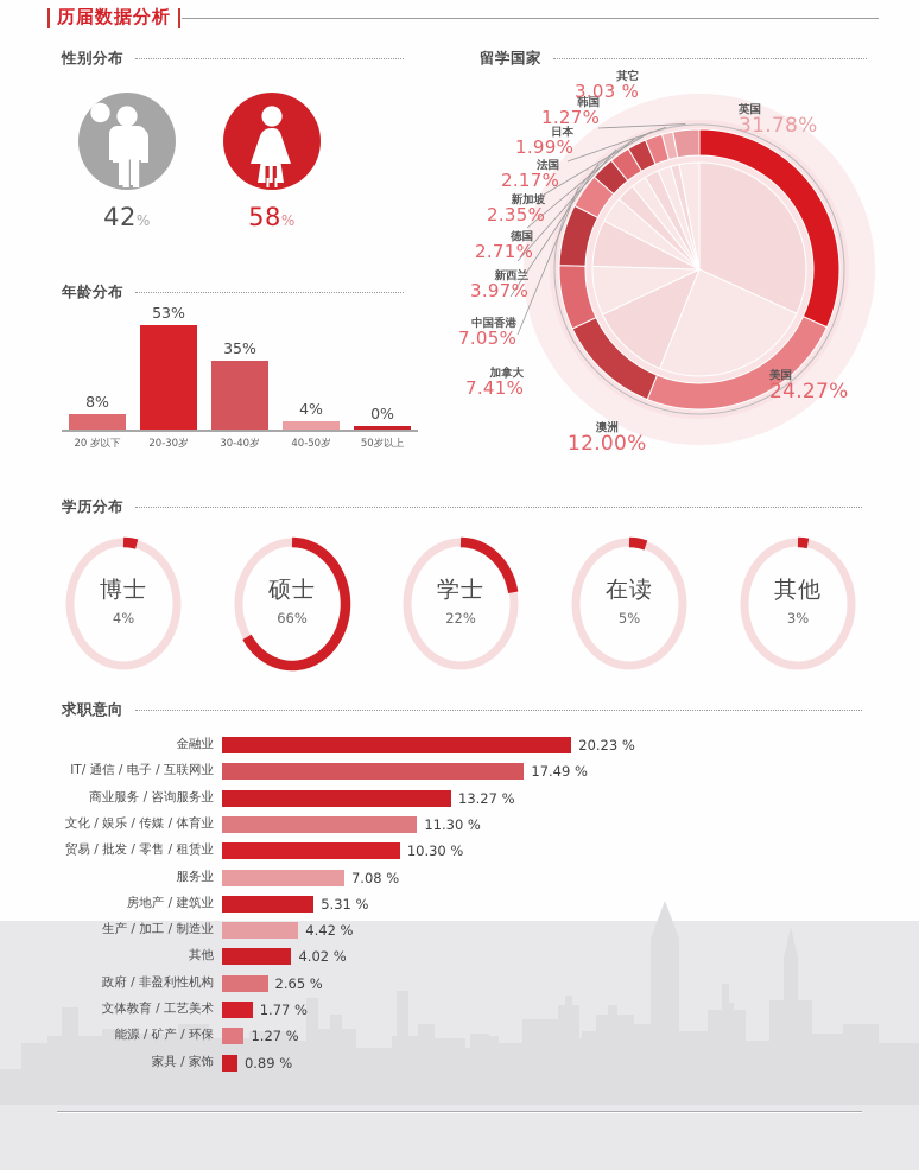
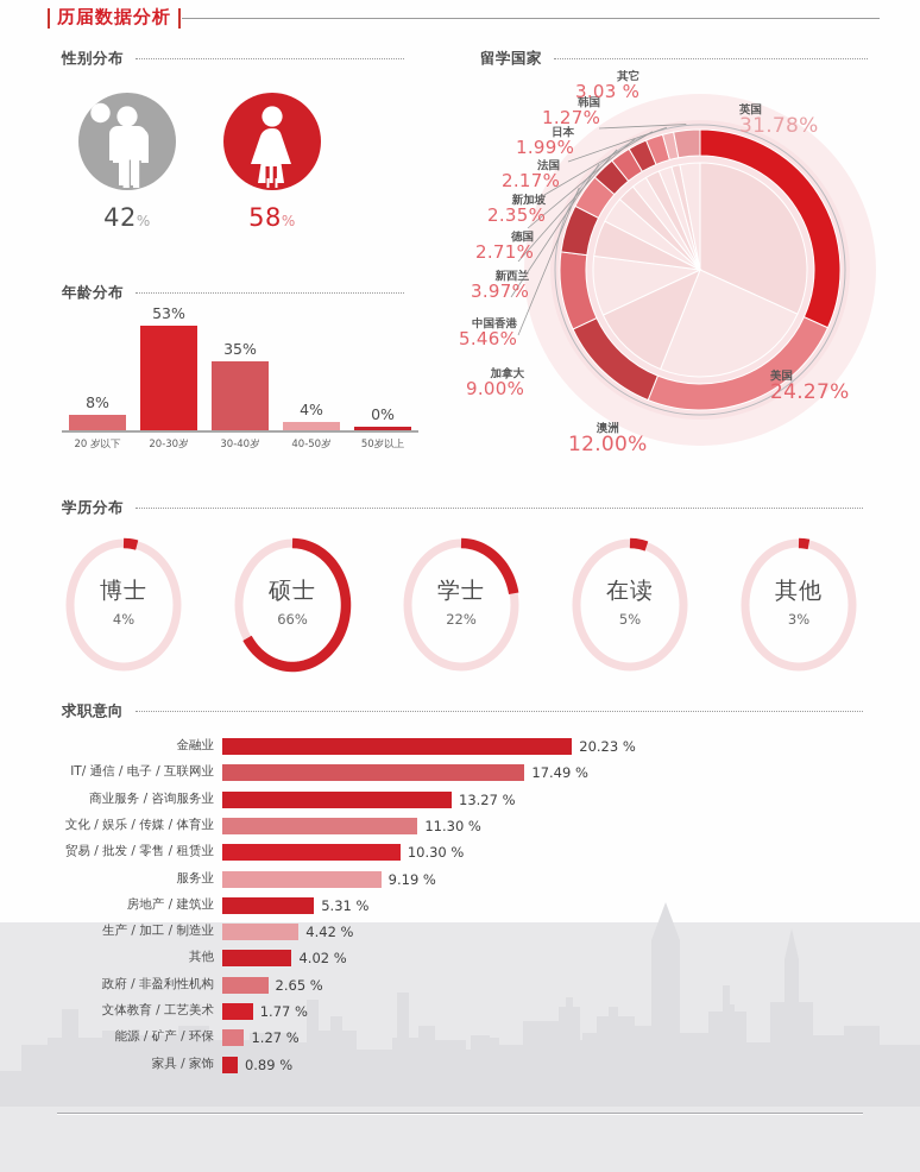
留学国家/加拿大: 7.41% -> 9.00%
留学国家/中国香港: 7.05% -> 5.46%
求职意向/服务业: 7.08 -> 9.19
